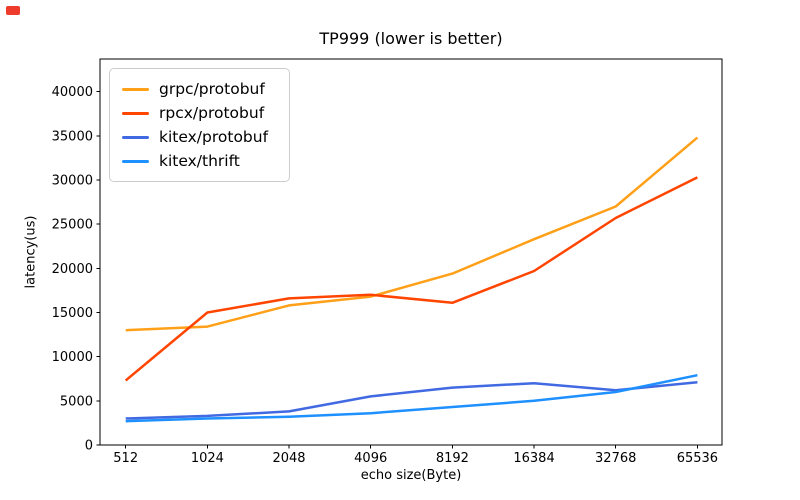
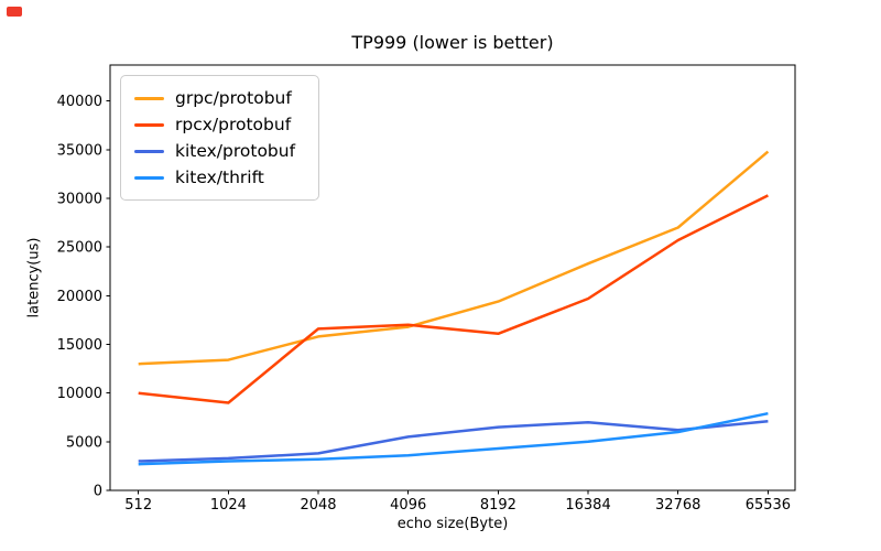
rpcx/protobuf/512: 7000 -> 10000
rpcx/protobuf/1024: 15000 -> 9000
